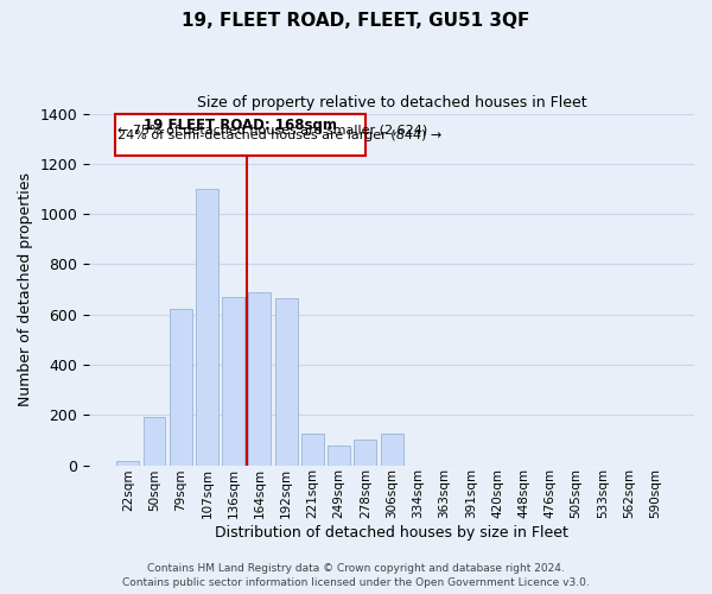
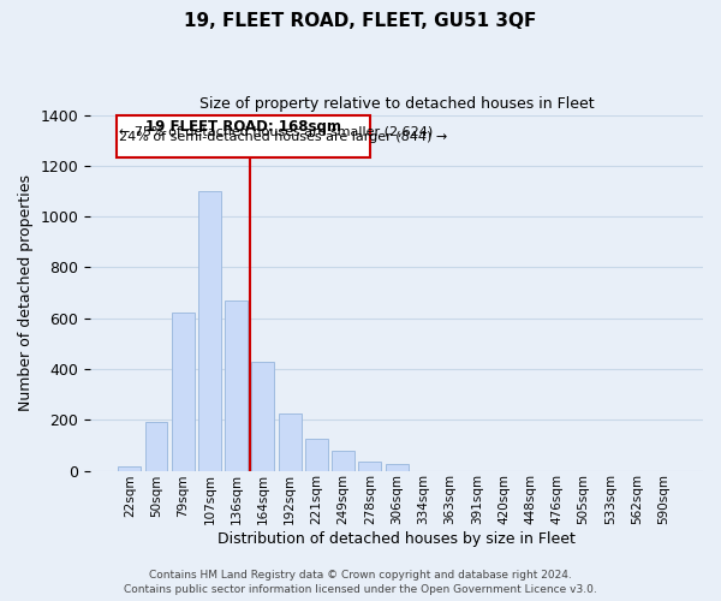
164sqm: 690 -> 430
192sqm: 665 -> 225
278sqm: 100 -> 35
306sqm: 125 -> 25
